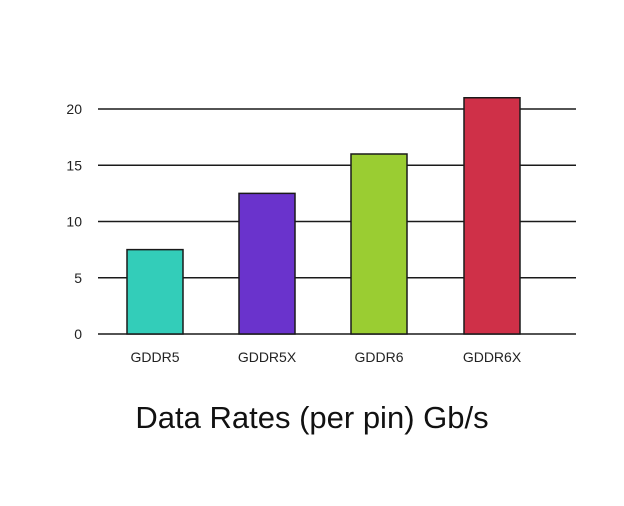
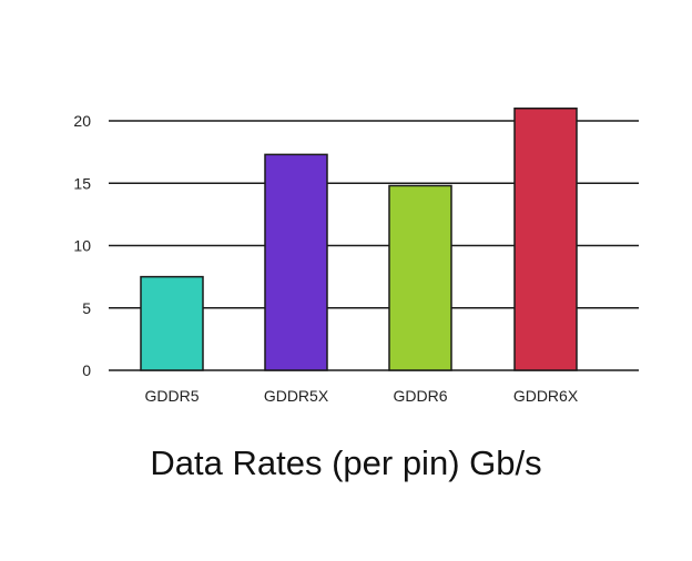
GDDR5X: 12.5 -> 17.3
GDDR6: 16.0 -> 14.8
